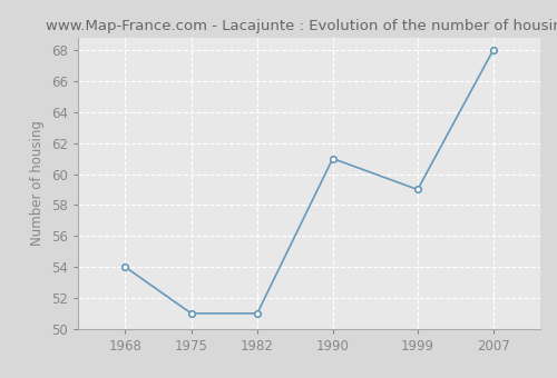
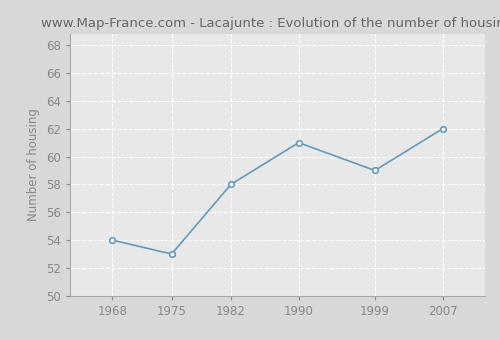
1975: 51 -> 53
1982: 51 -> 58
2007: 68 -> 62
